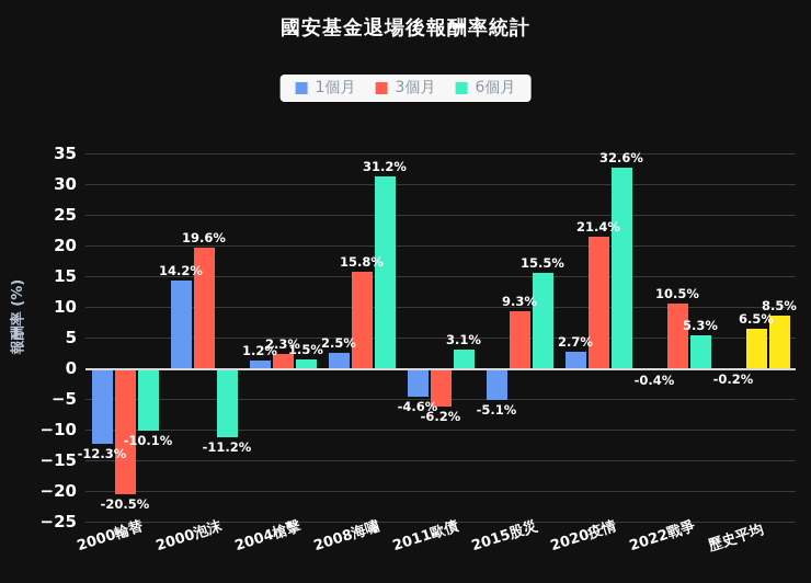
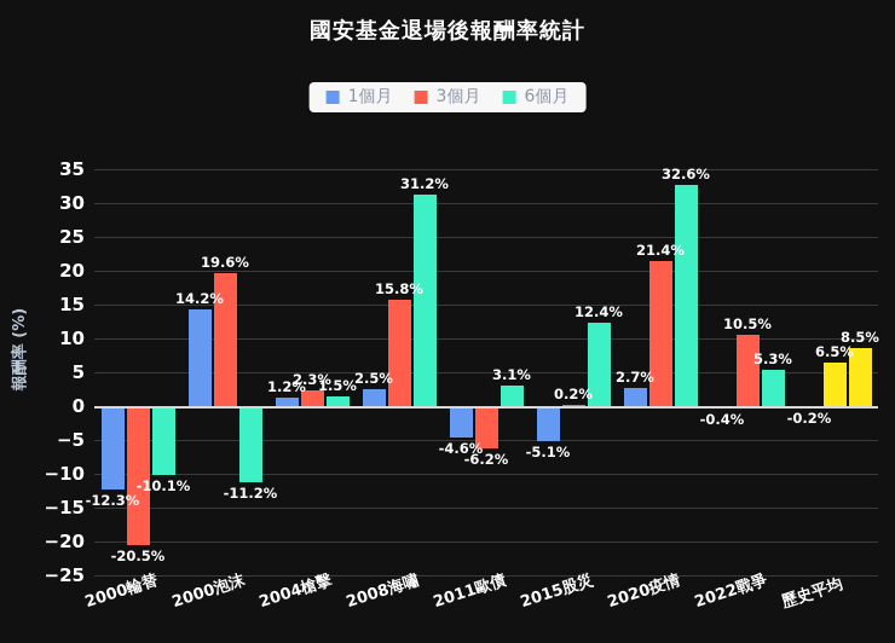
3個月/2015股災: 9.3% -> 0.2%
6個月/2015股災: 15.5% -> 12.4%
